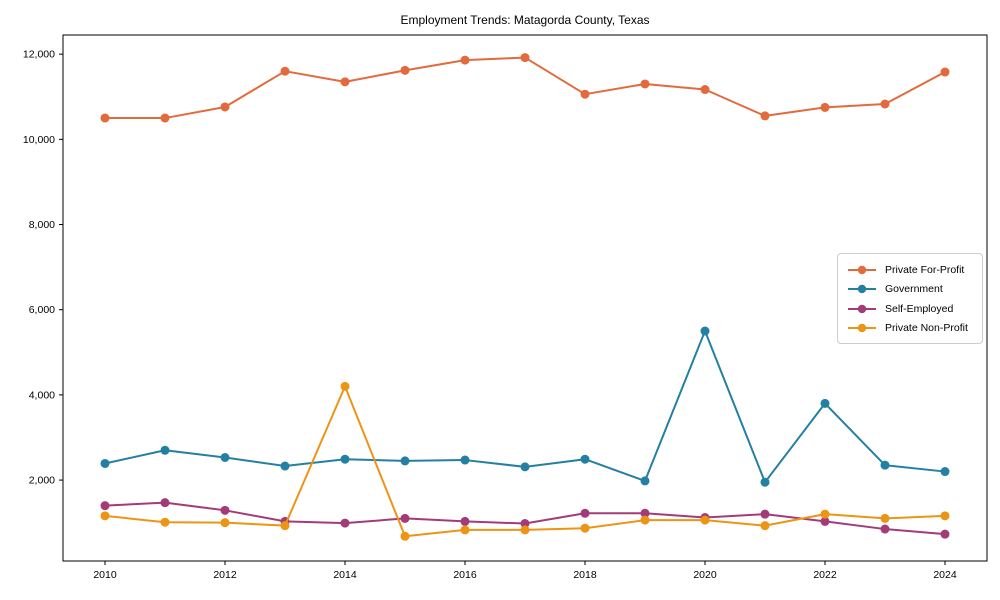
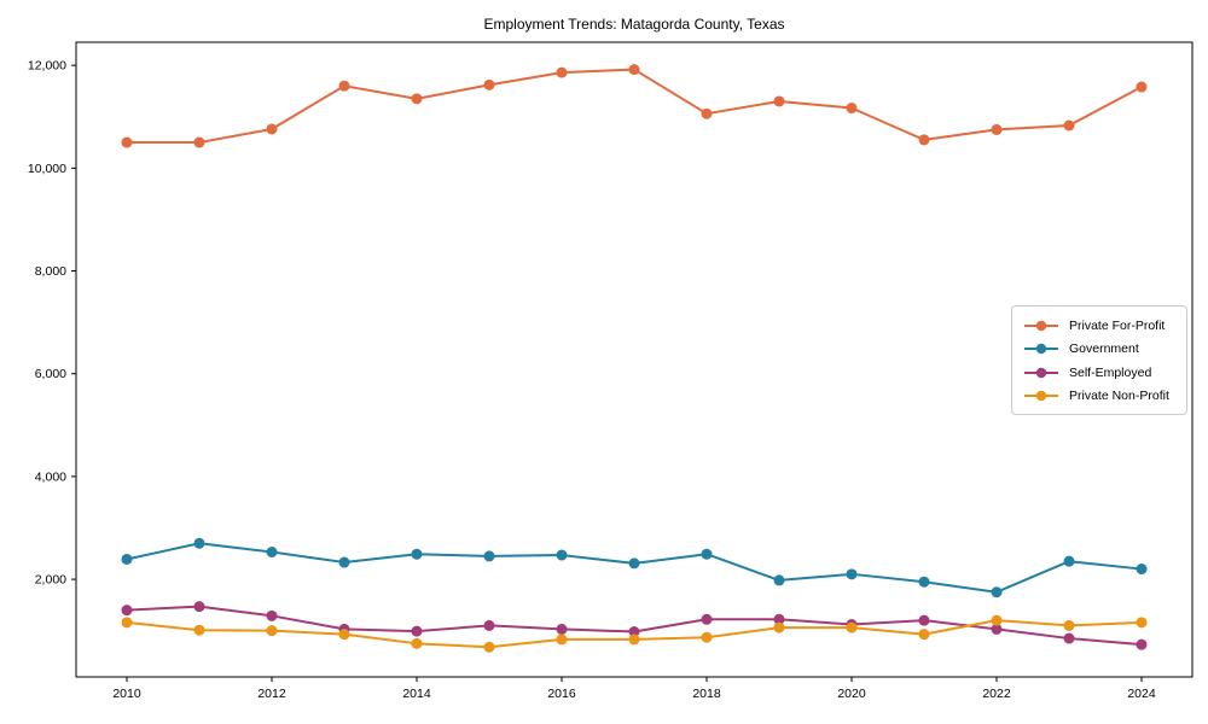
Private Non-Profit/2014: 4200 -> 800
Government/2020: 5500 -> 2100
Government/2022: 3800 -> 1800
